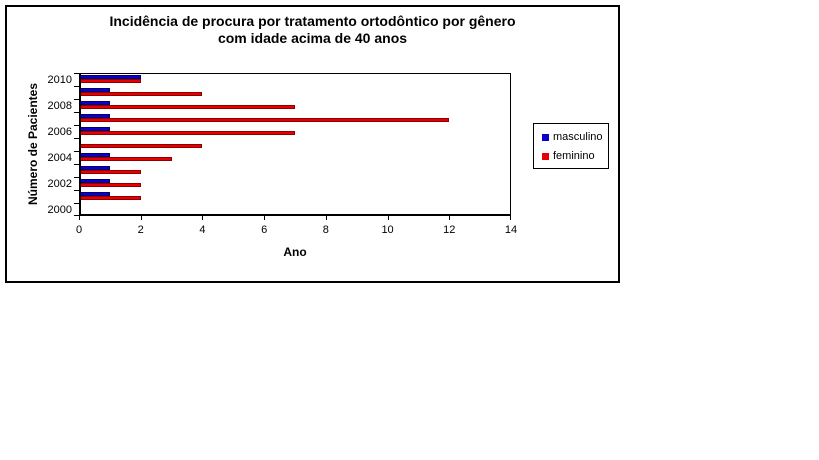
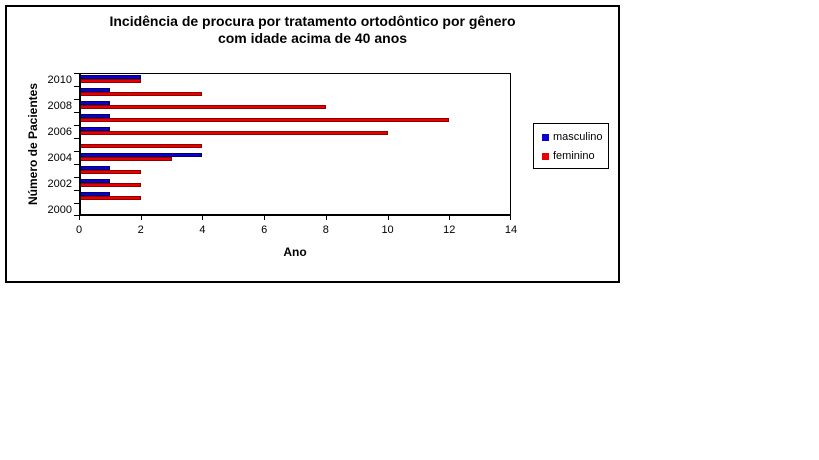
feminino/2008: 7 -> 8
feminino/2006: 7 -> 10
masculino/2004: 1 -> 4
